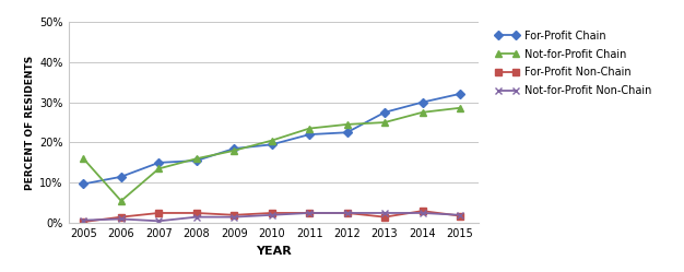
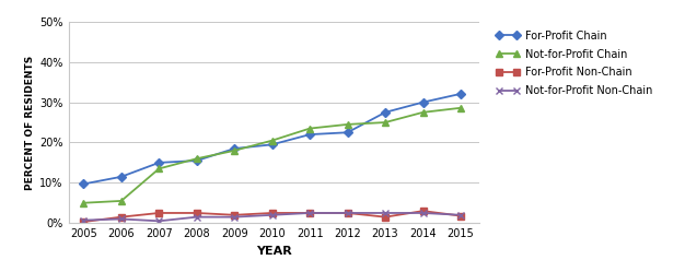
Not-for-Profit Chain/2005: 16.0% -> 5.0%
